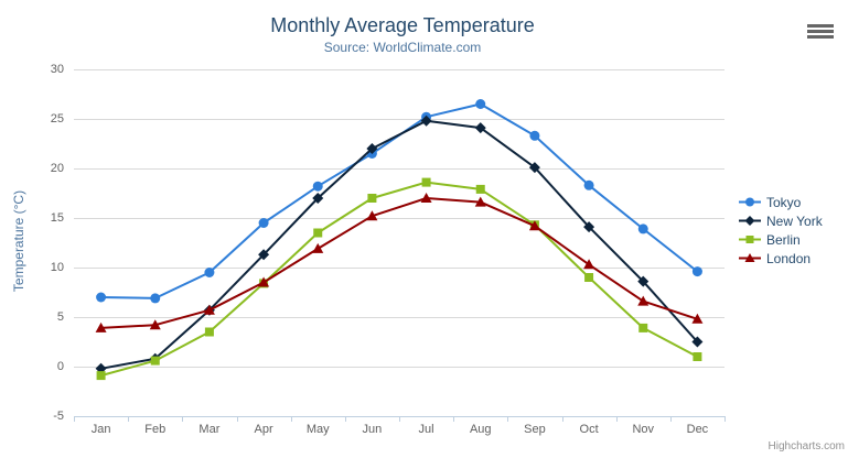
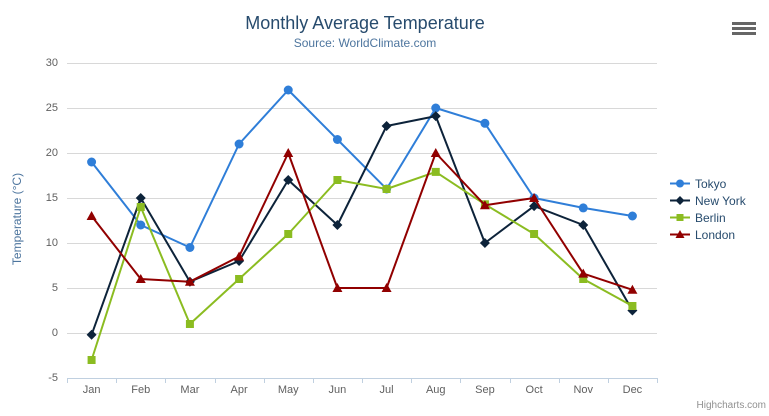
Tokyo/Jan: 7 -> 19
Berlin/Jan: -1 -> -3
London/Jan: 4 -> 13
Tokyo/Feb: 7 -> 12
New York/Feb: 1 -> 15
Berlin/Feb: 1 -> 14
London/Feb: 4 -> 6
Berlin/Mar: 4 -> 1
Tokyo/Apr: 14 -> 21
New York/Apr: 11 -> 8
Berlin/Apr: 8 -> 6
Tokyo/May: 18 -> 27
Berlin/May: 14 -> 11
London/May: 12 -> 20
New York/Jun: 22 -> 12
London/Jun: 15 -> 5
Tokyo/Jul: 25 -> 16
New York/Jul: 25 -> 23
Berlin/Jul: 19 -> 16
London/Jul: 17 -> 5
Tokyo/Aug: 26 -> 25
London/Aug: 17 -> 20
New York/Sep: 20 -> 10
Tokyo/Oct: 18 -> 15
Berlin/Oct: 9 -> 11
London/Oct: 10 -> 15
New York/Nov: 9 -> 12
Berlin/Nov: 4 -> 6
Tokyo/Dec: 10 -> 13
Berlin/Dec: 1 -> 3
